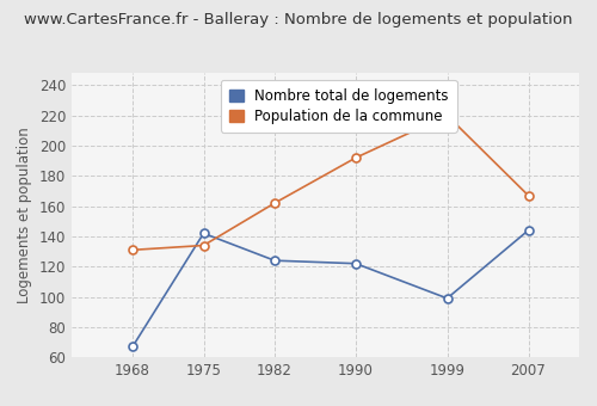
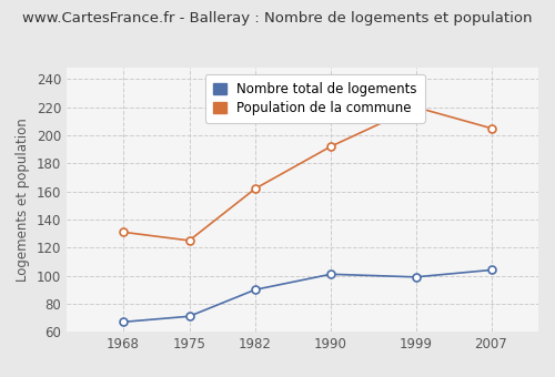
Nombre total de logements/1975: 142 -> 71
Population de la commune/1975: 134 -> 125
Nombre total de logements/1982: 124 -> 90
Nombre total de logements/1990: 122 -> 101
Nombre total de logements/2007: 144 -> 104
Population de la commune/2007: 167 -> 205
